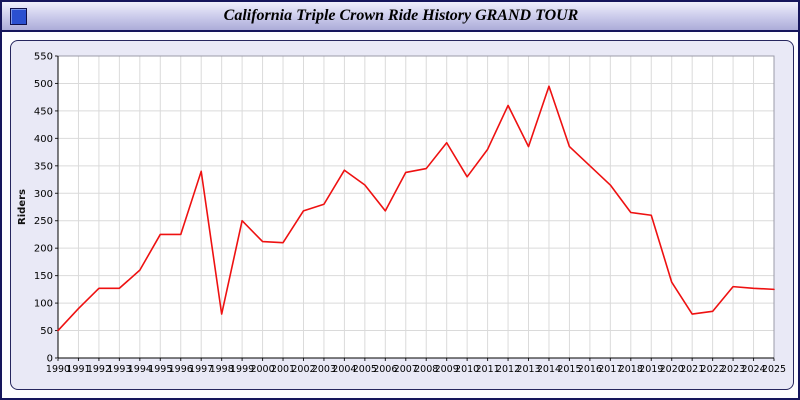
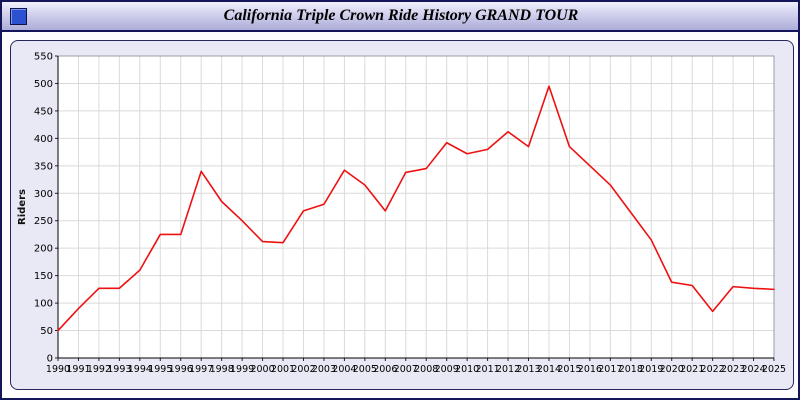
1998: 80 -> 280
2010: 330 -> 370
2012: 460 -> 410
2019: 260 -> 220
2021: 80 -> 130
